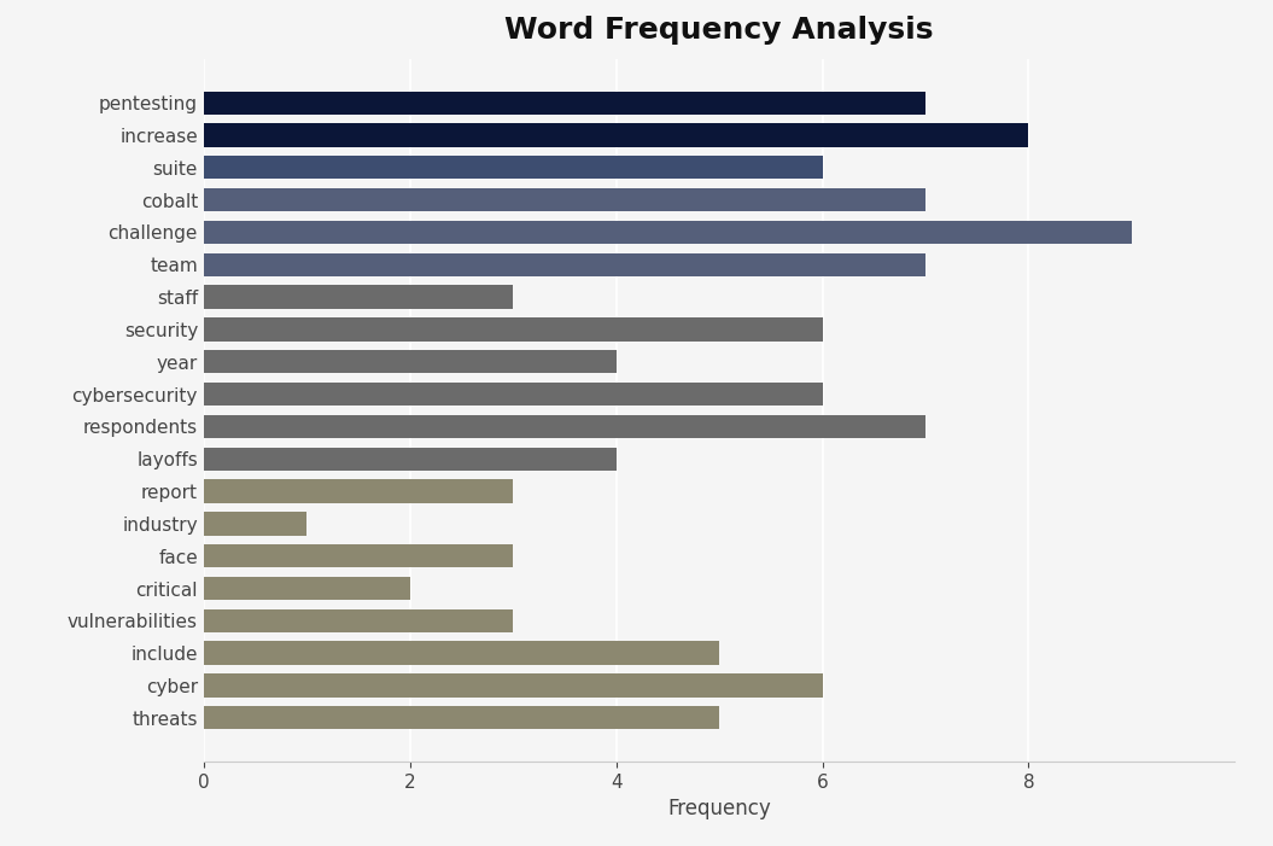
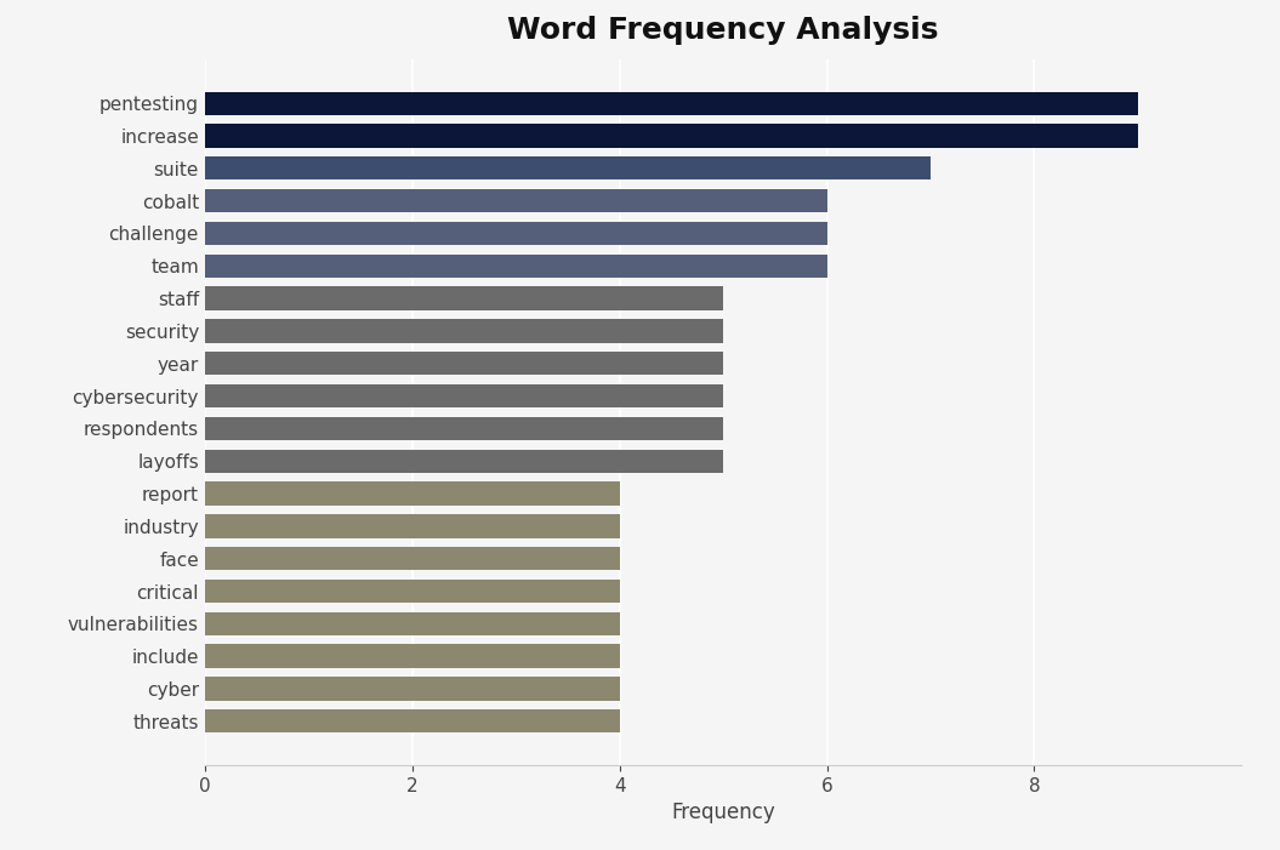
pentesting: 7 -> 9
increase: 8 -> 9
suite: 6 -> 7
cobalt: 7 -> 6
challenge: 9 -> 6
team: 7 -> 6
staff: 3 -> 5
security: 6 -> 5
year: 4 -> 5
cybersecurity: 6 -> 5
respondents: 7 -> 5
layoffs: 4 -> 5
report: 3 -> 4
industry: 1 -> 4
face: 3 -> 4
critical: 2 -> 4
vulnerabilities: 3 -> 4
include: 5 -> 4
cyber: 6 -> 4
threats: 5 -> 4
